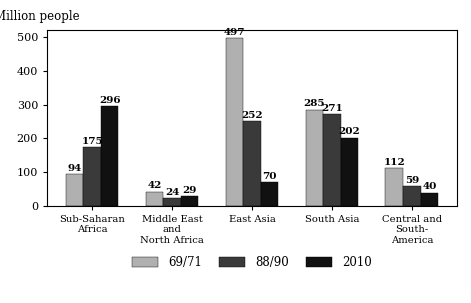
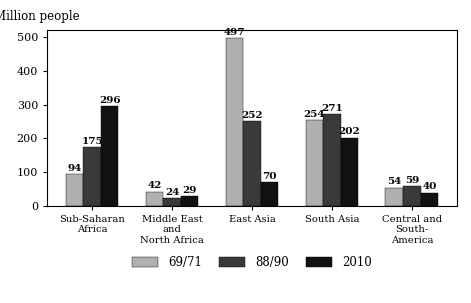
69/71/South Asia: 285 -> 254
69/71/Central and South- America: 112 -> 54
